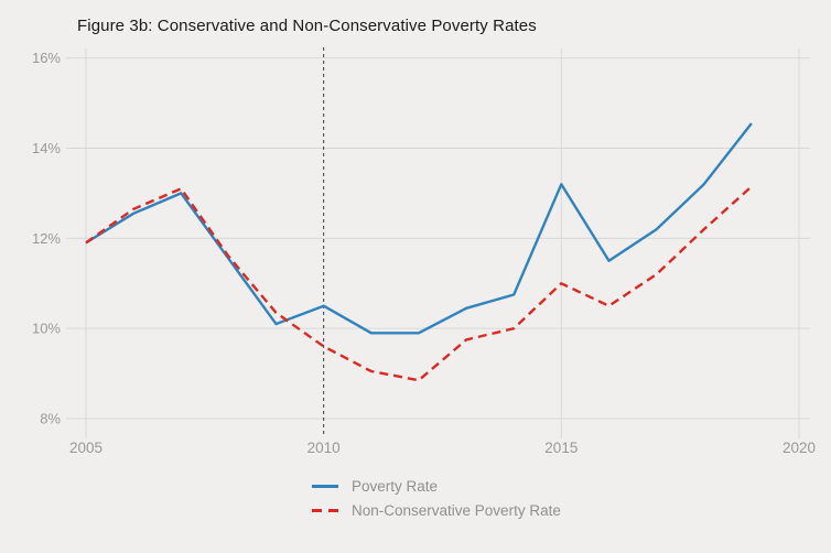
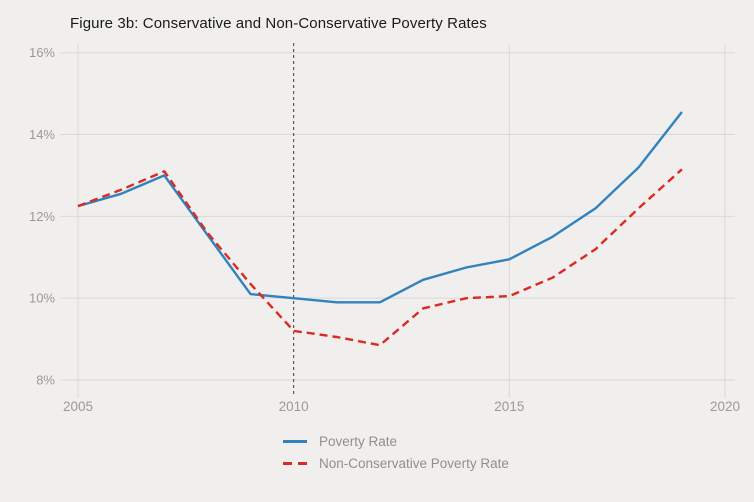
Poverty Rate/2005: 11.9% -> 12.2%
Non-Conservative Poverty Rate/2005: 11.9% -> 12.2%
Poverty Rate/2010: 10.5% -> 10.0%
Non-Conservative Poverty Rate/2010: 9.6% -> 9.2%
Poverty Rate/2015: 13.2% -> 10.9%
Non-Conservative Poverty Rate/2015: 11.0% -> 10.1%
